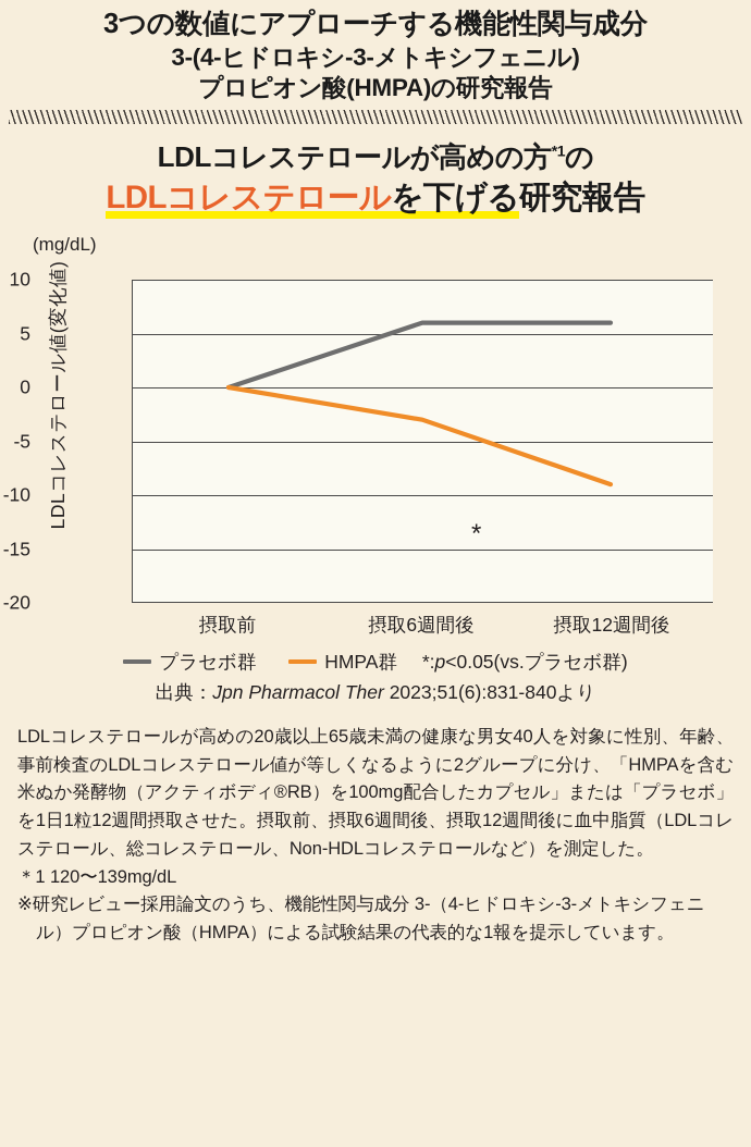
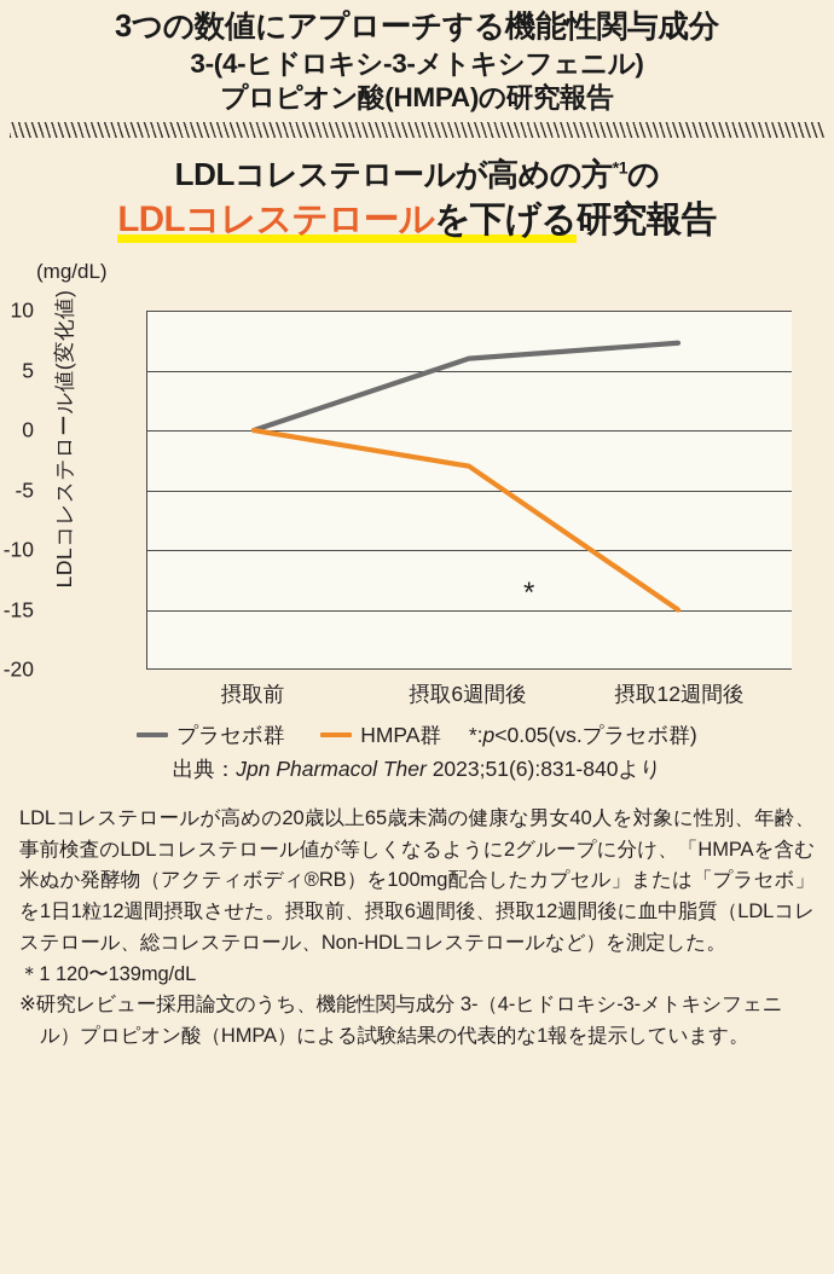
プラセボ群/摂取12週間後: 6 -> 7
HMPA群/摂取12週間後: -9 -> -15
